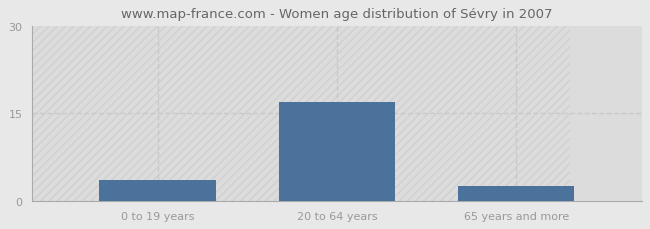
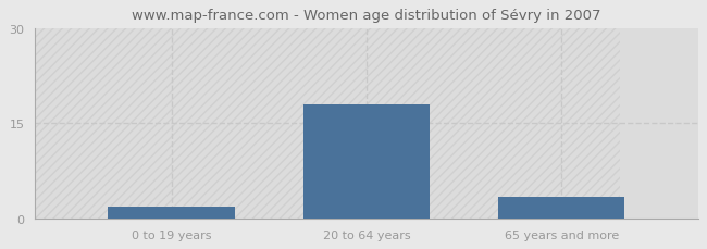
0 to 19 years: 3.5 -> 1.8
20 to 64 years: 17.0 -> 18.0
65 years and more: 2.5 -> 3.4
